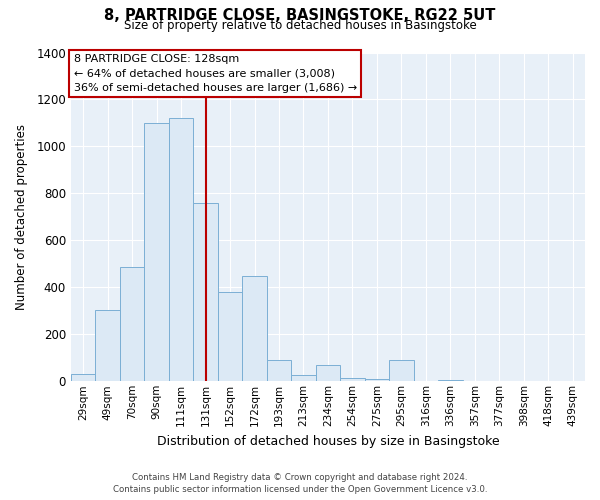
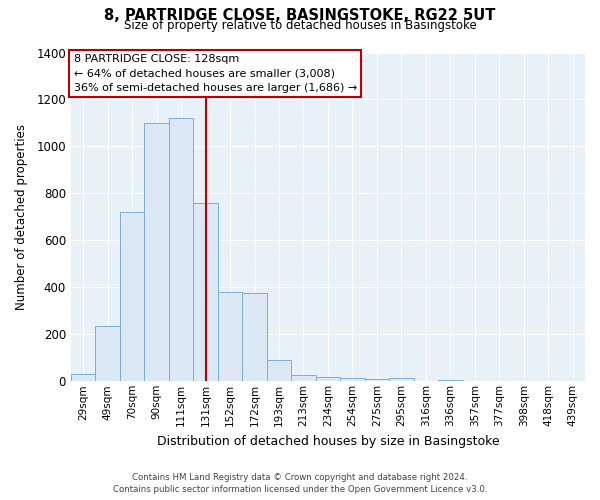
49sqm: 305 -> 235
70sqm: 485 -> 720
172sqm: 450 -> 375
234sqm: 70 -> 20
295sqm: 90 -> 15
